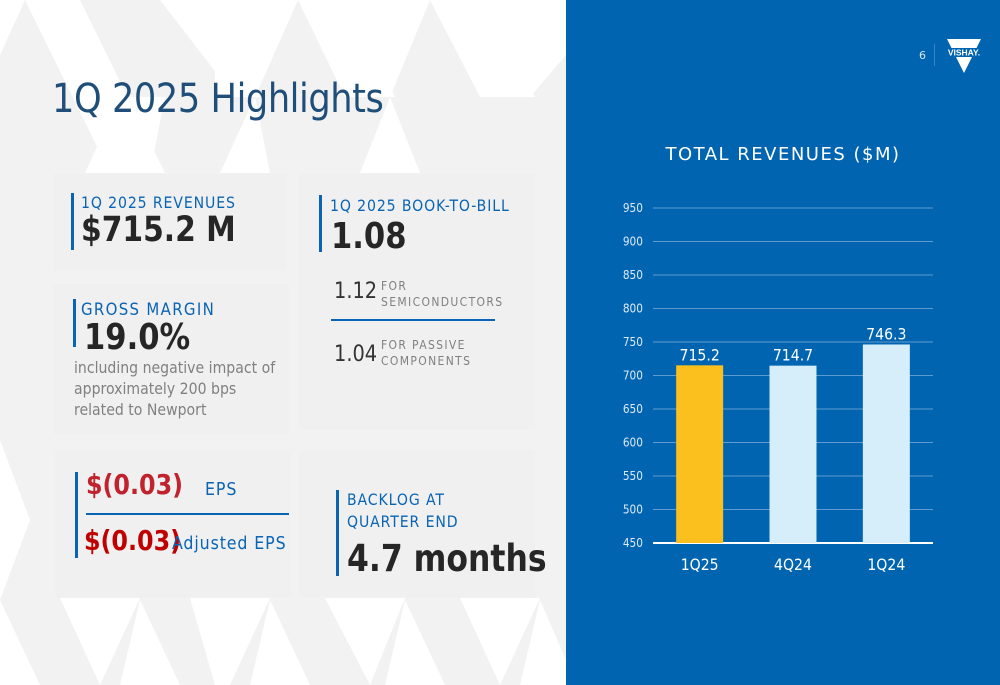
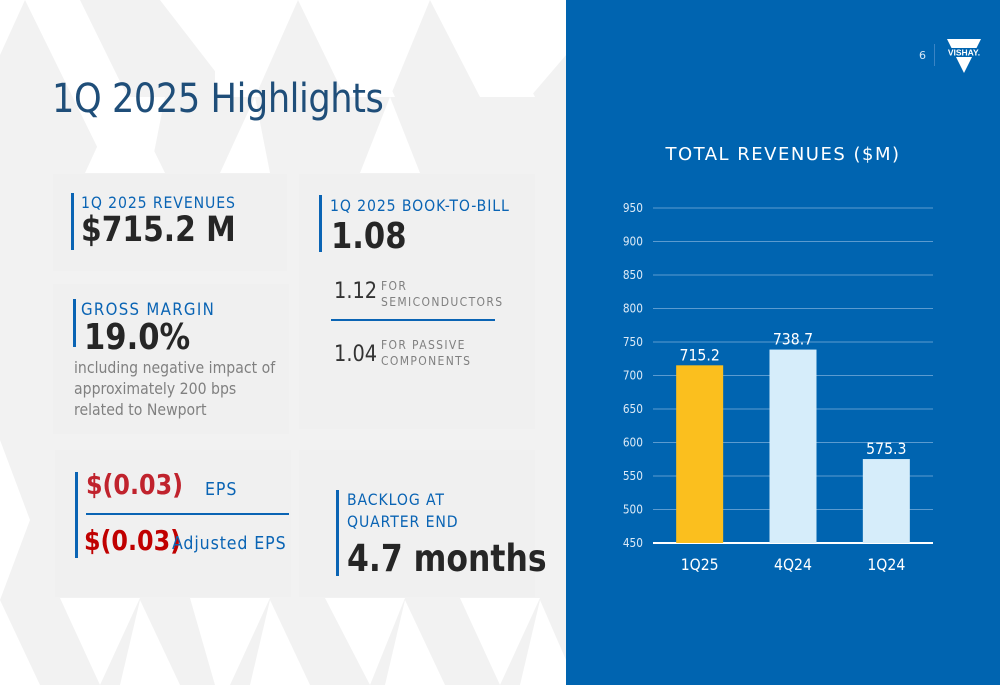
4Q24: 714.7 -> 738.7
1Q24: 746.3 -> 575.3
